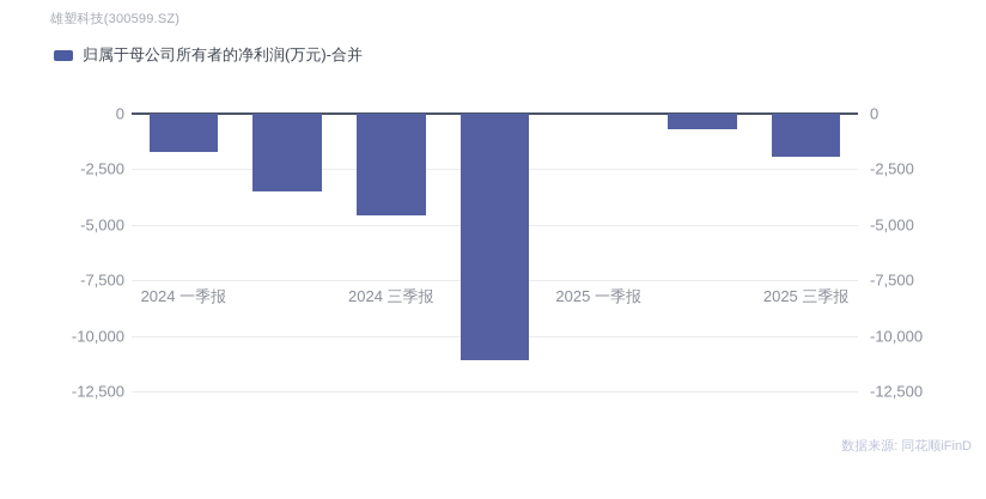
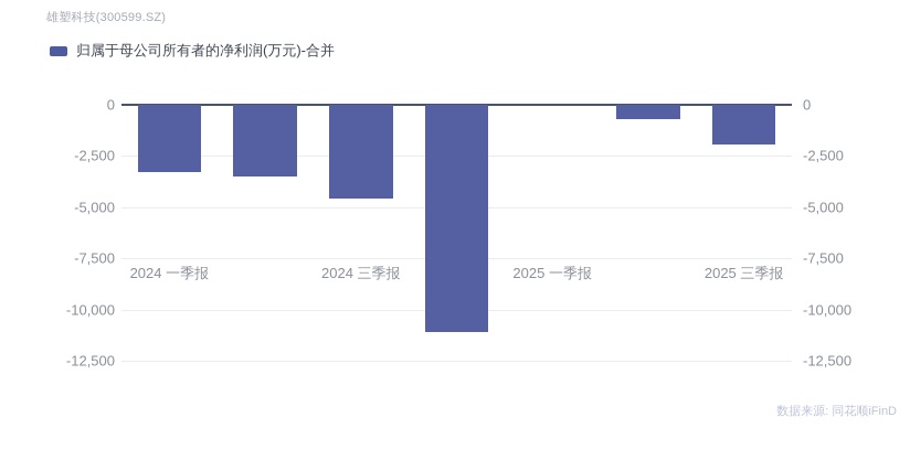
2024 一季报: -1800 -> -3300
